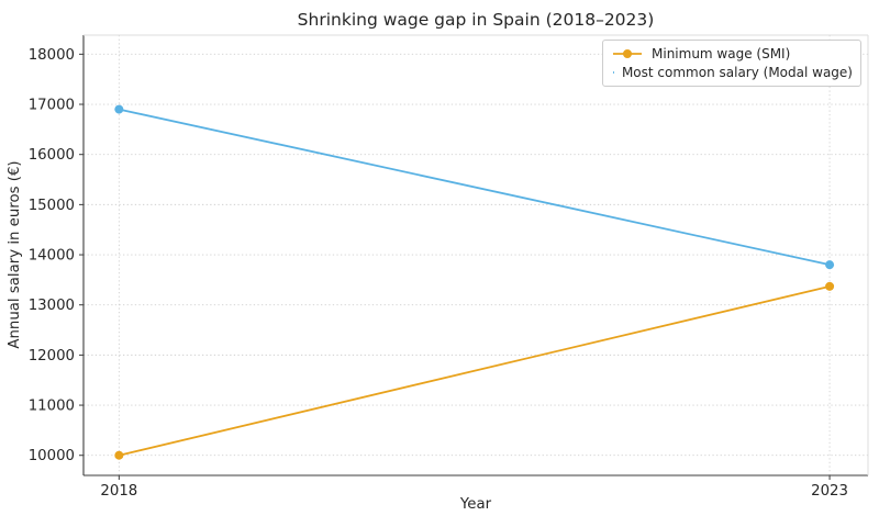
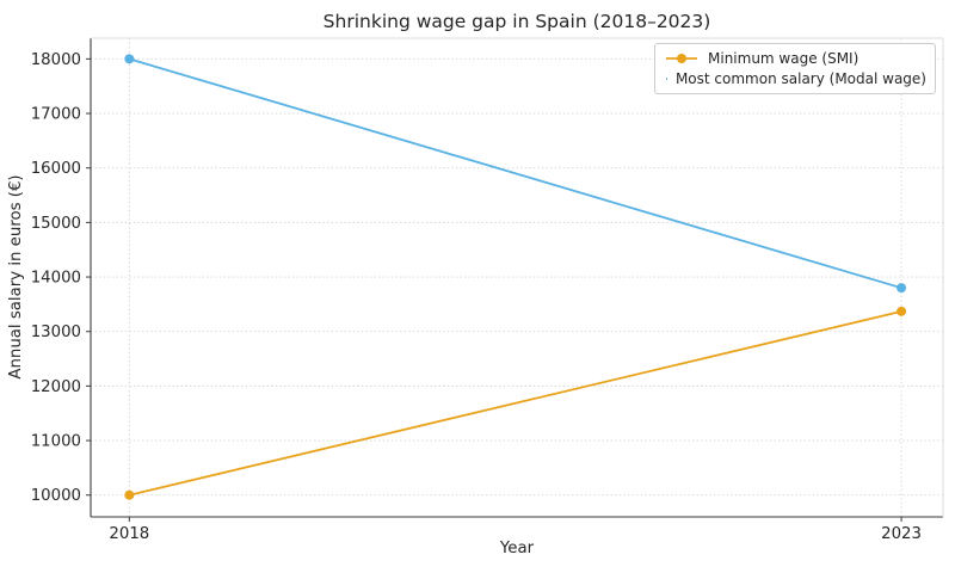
Most common salary (Modal wage)/2018: 16900 -> 18000
